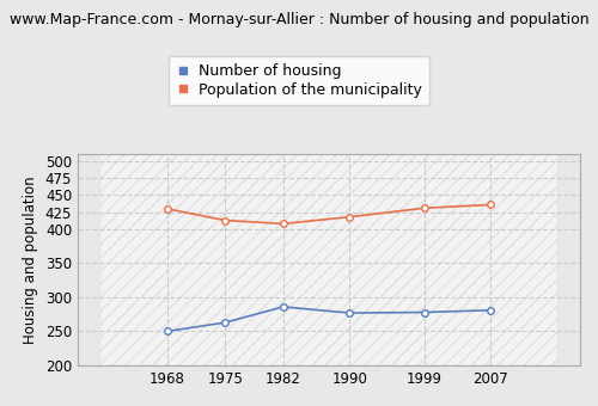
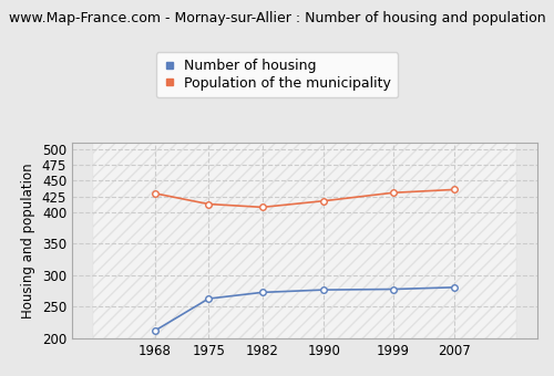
Number of housing/1968: 250 -> 212
Number of housing/1982: 286 -> 273
